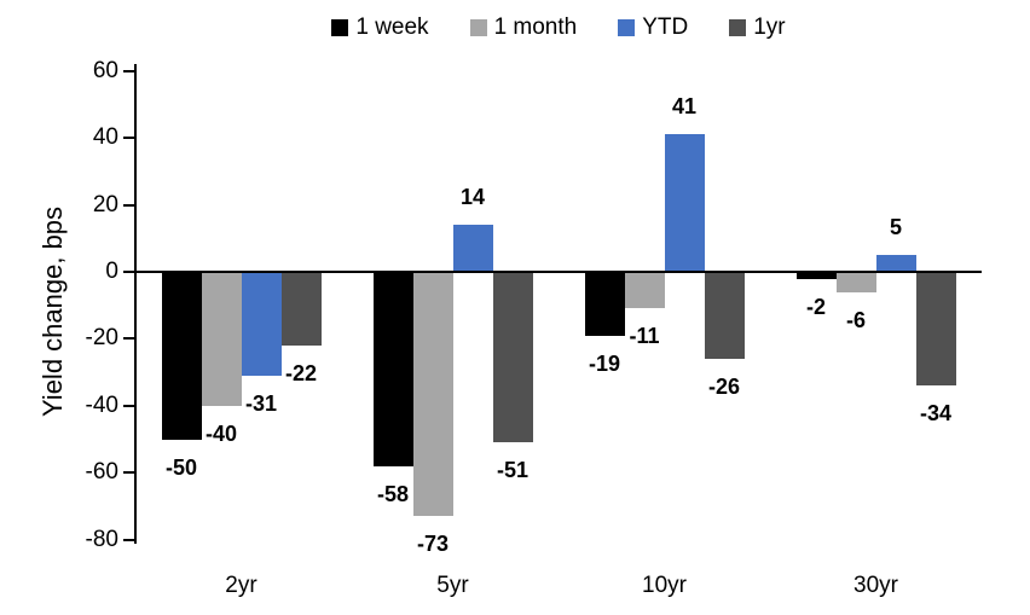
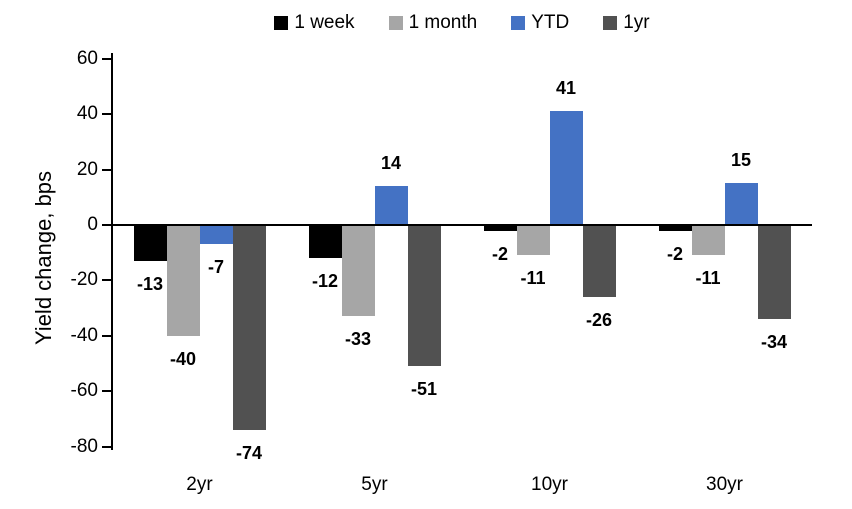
1 week/2yr: -50 -> -13
YTD/2yr: -31 -> -7
1yr/2yr: -22 -> -74
1 week/5yr: -58 -> -12
1 month/5yr: -73 -> -33
1 week/10yr: -19 -> -2
1 month/30yr: -6 -> -11
YTD/30yr: 5 -> 15
